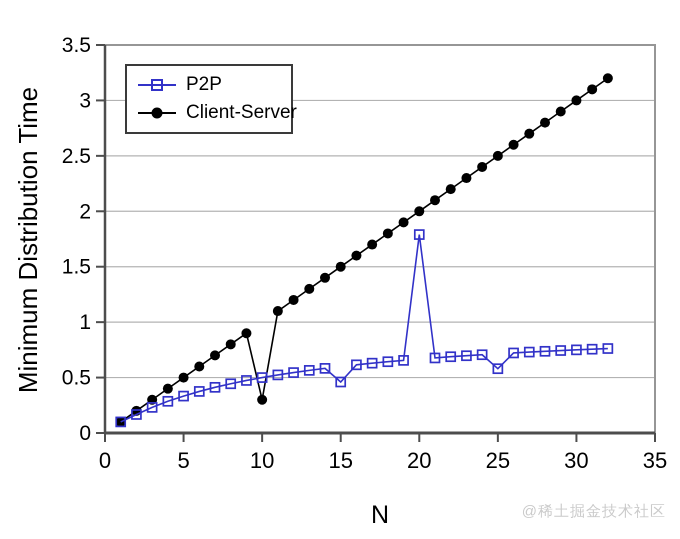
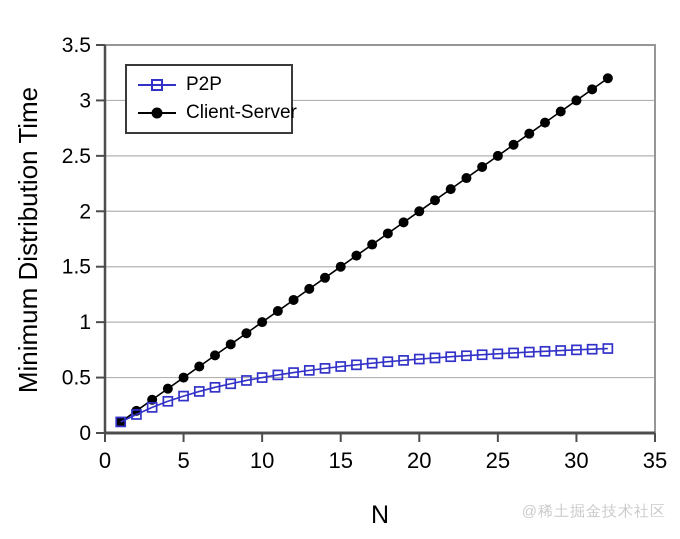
Client-Server/10: 0.3 -> 1.0
P2P/15: 0.46 -> 0.60
P2P/20: 1.79 -> 0.67
P2P/25: 0.58 -> 0.71
